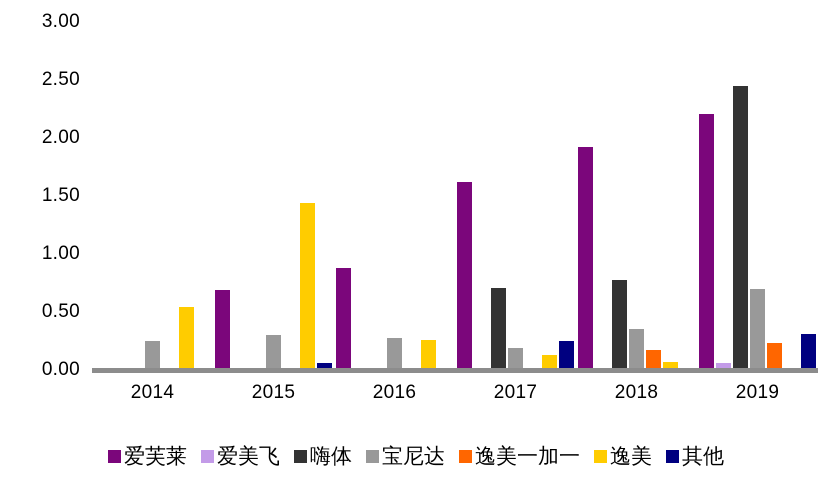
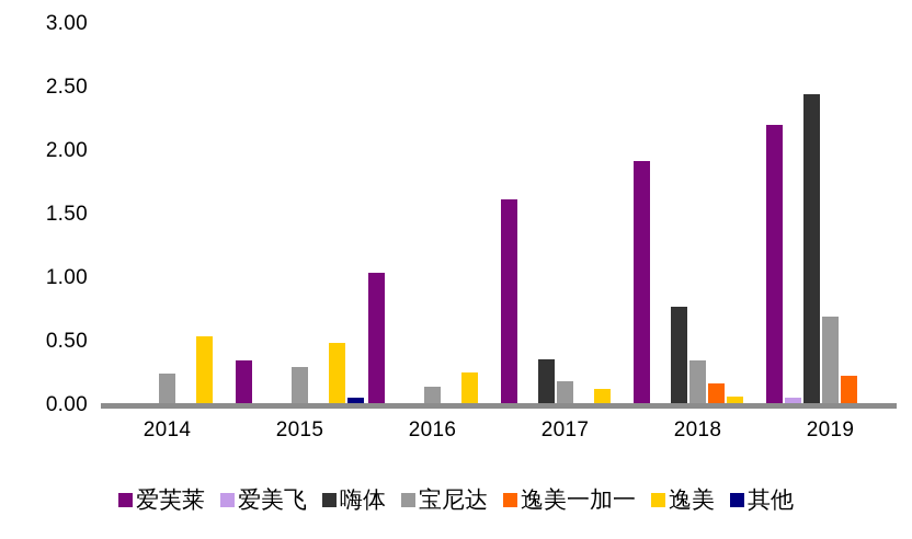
爱芙莱/2015: 0.69 -> 0.35
逸美/2015: 1.44 -> 0.49
爱芙莱/2016: 0.88 -> 1.04
宝尼达/2016: 0.28 -> 0.15
嗨体/2017: 0.71 -> 0.36
其他/2017: 0.25 -> 0.02
其他/2019: 0.31 -> 0.02
